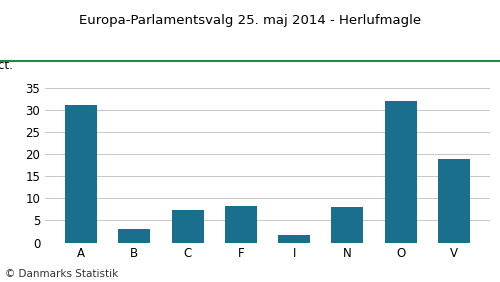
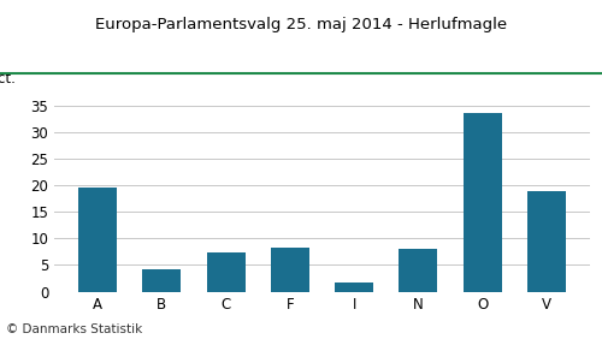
A: 31.0 -> 19.5
B: 3.0 -> 4.3
O: 32.0 -> 33.5
